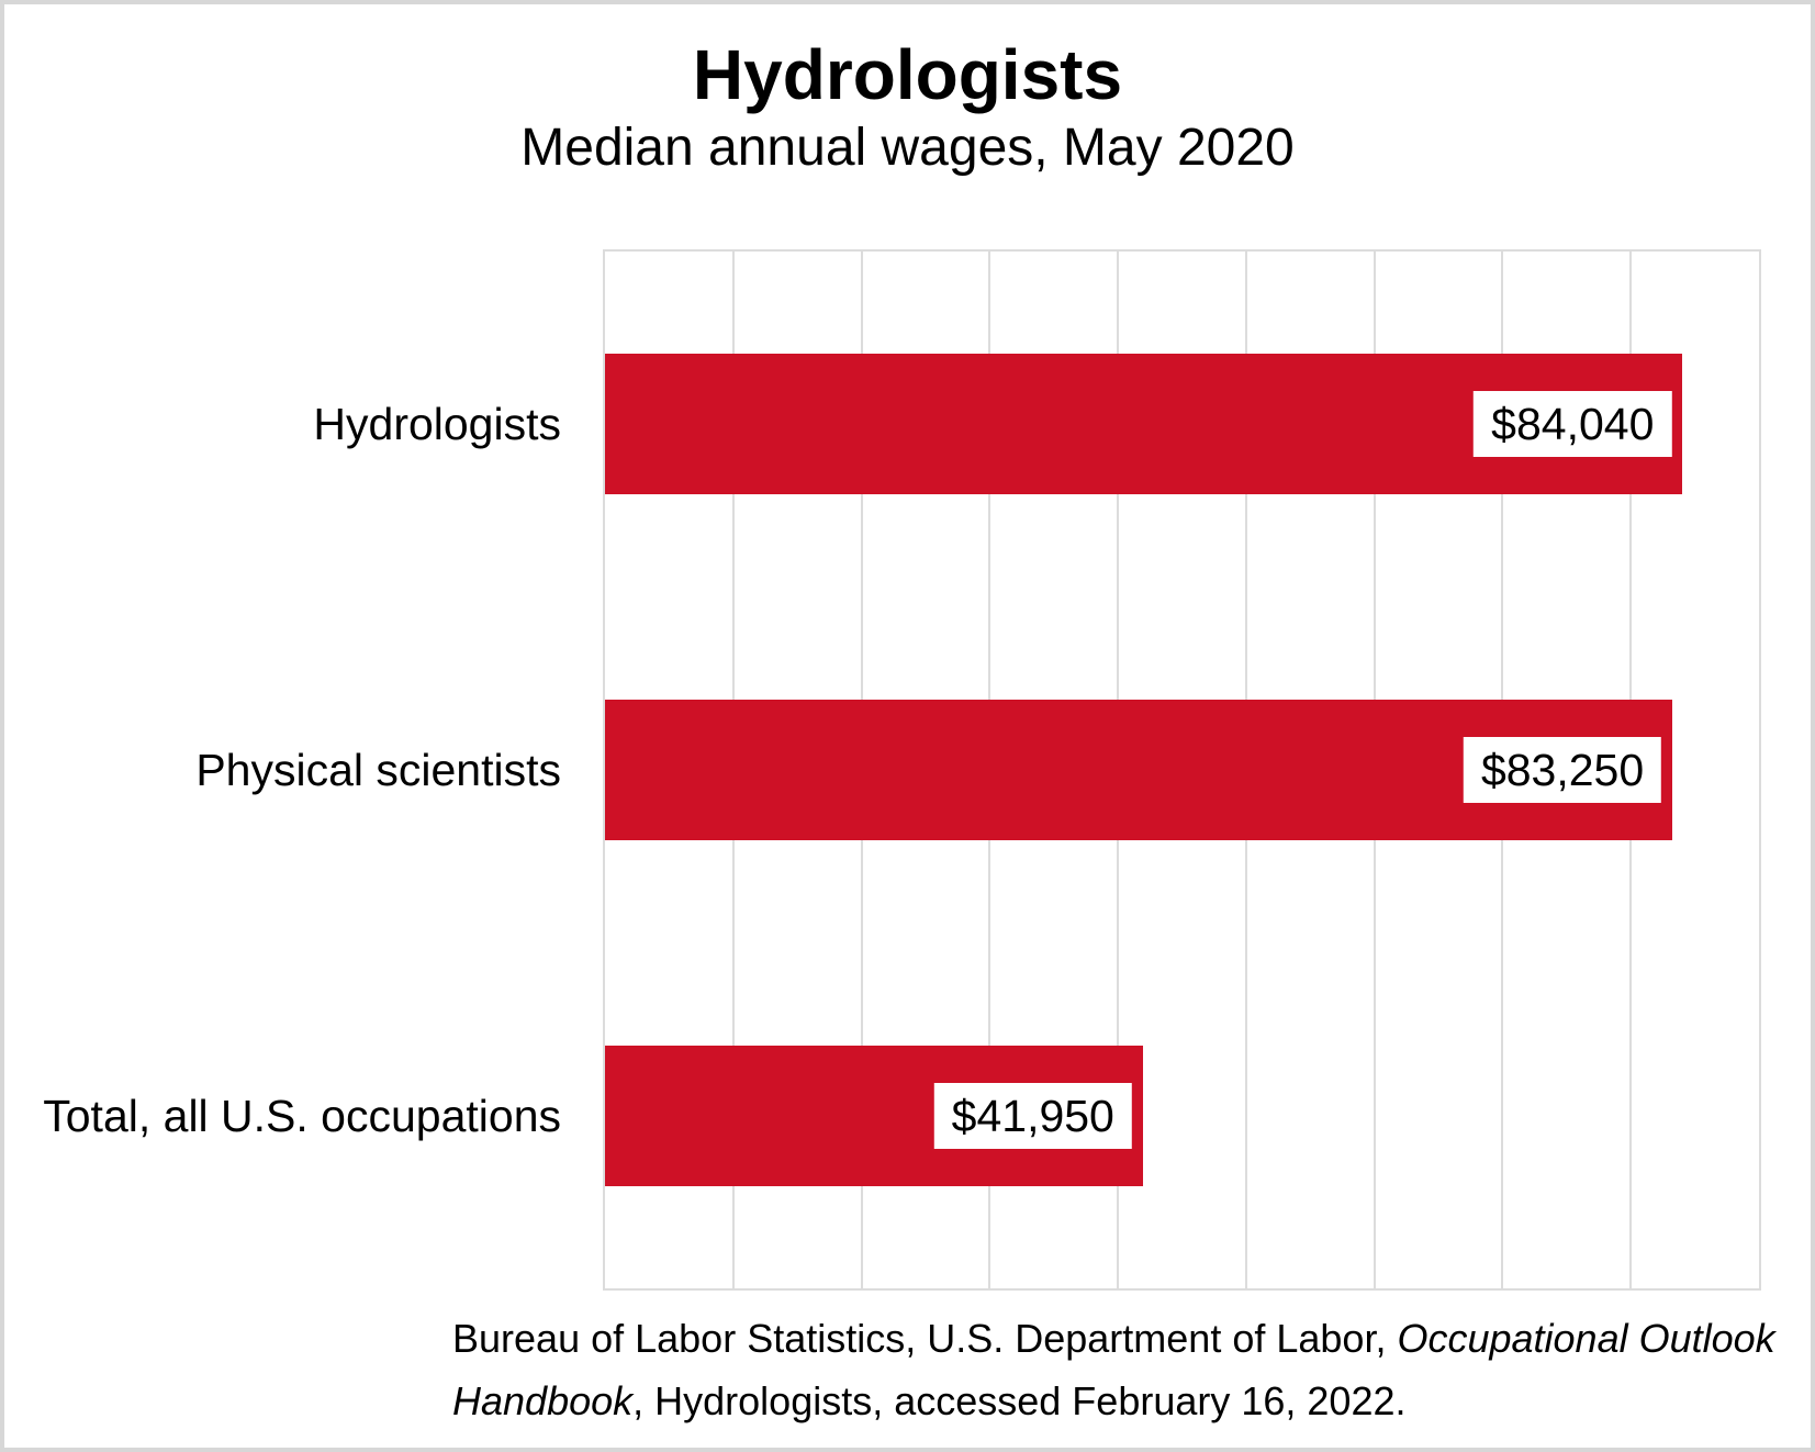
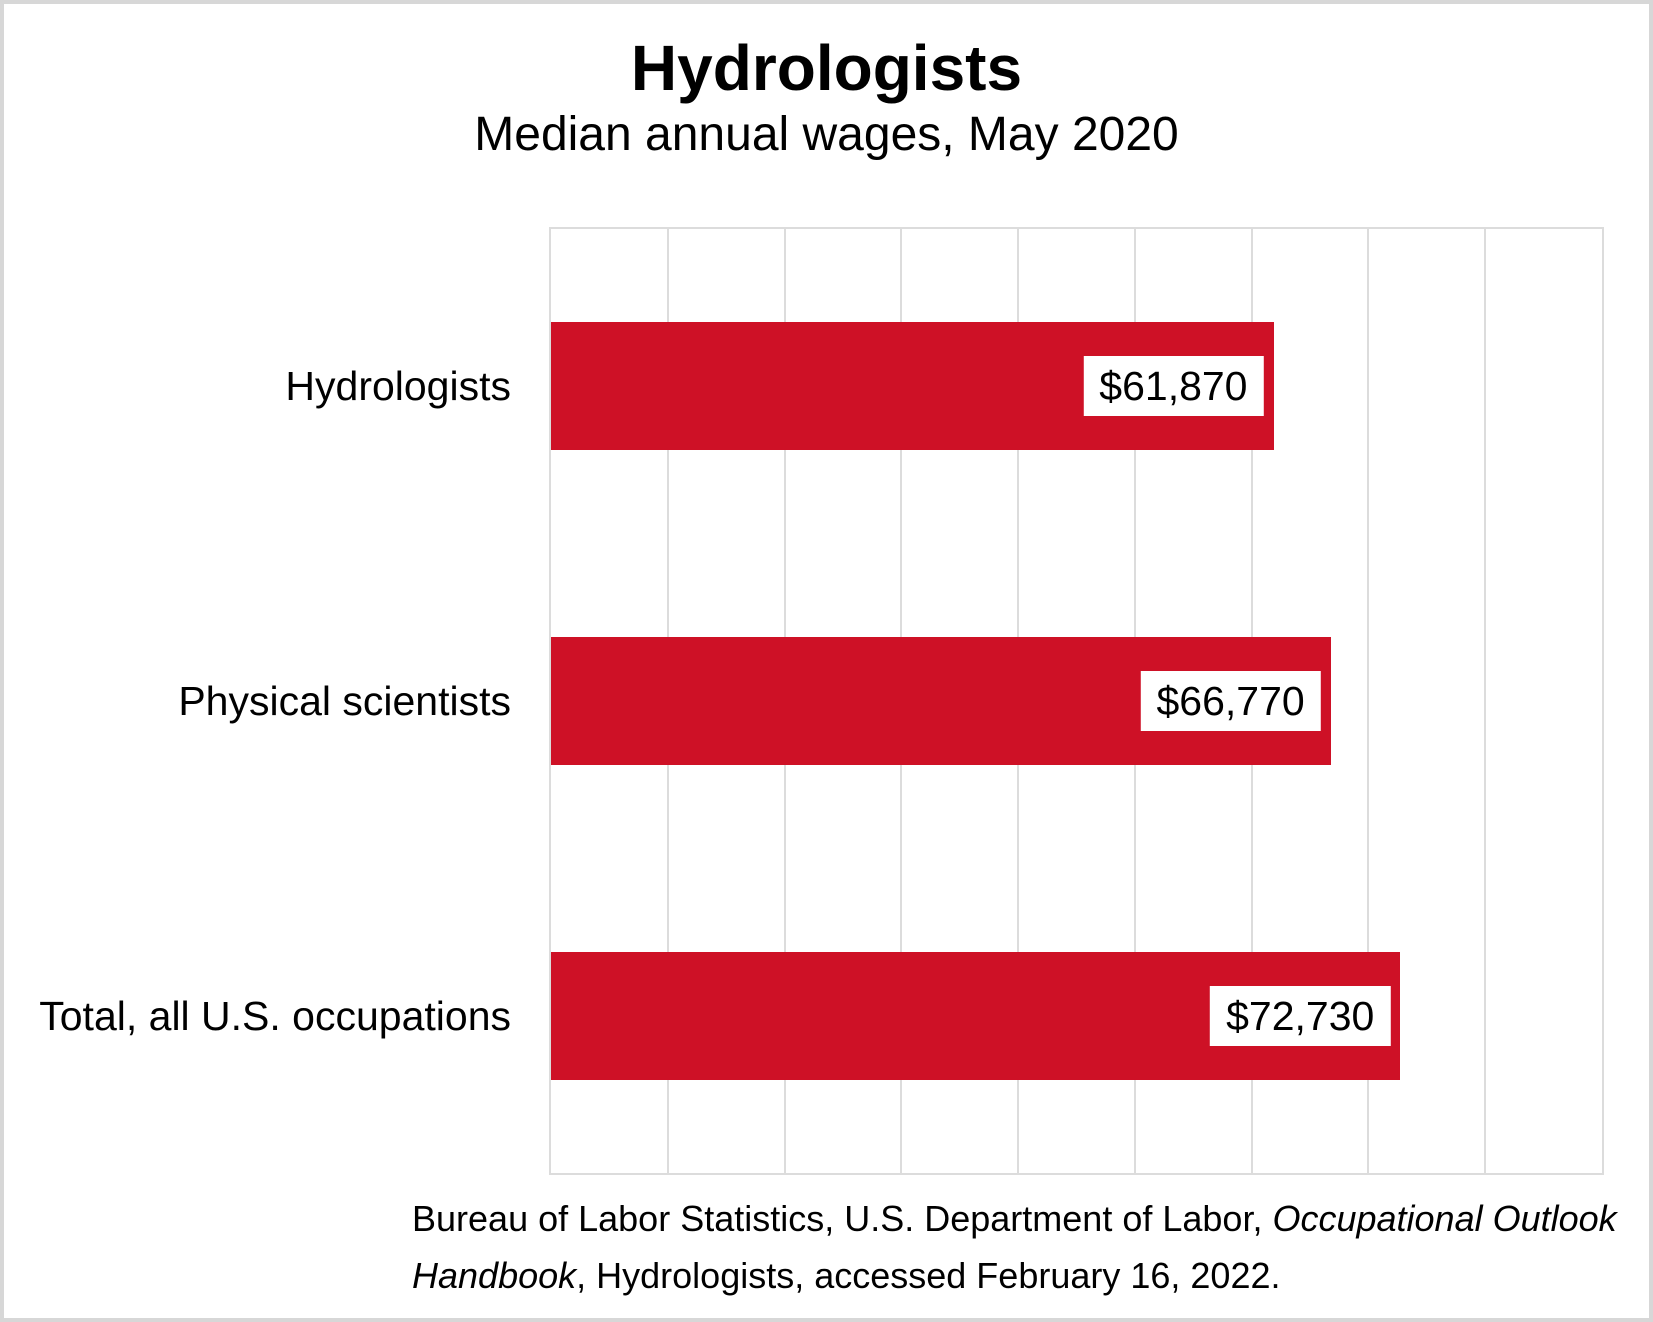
Hydrologists: $84,040 -> $61,870
Physical scientists: $83,250 -> $66,770
Total, all U.S. occupations: $41,950 -> $72,730
